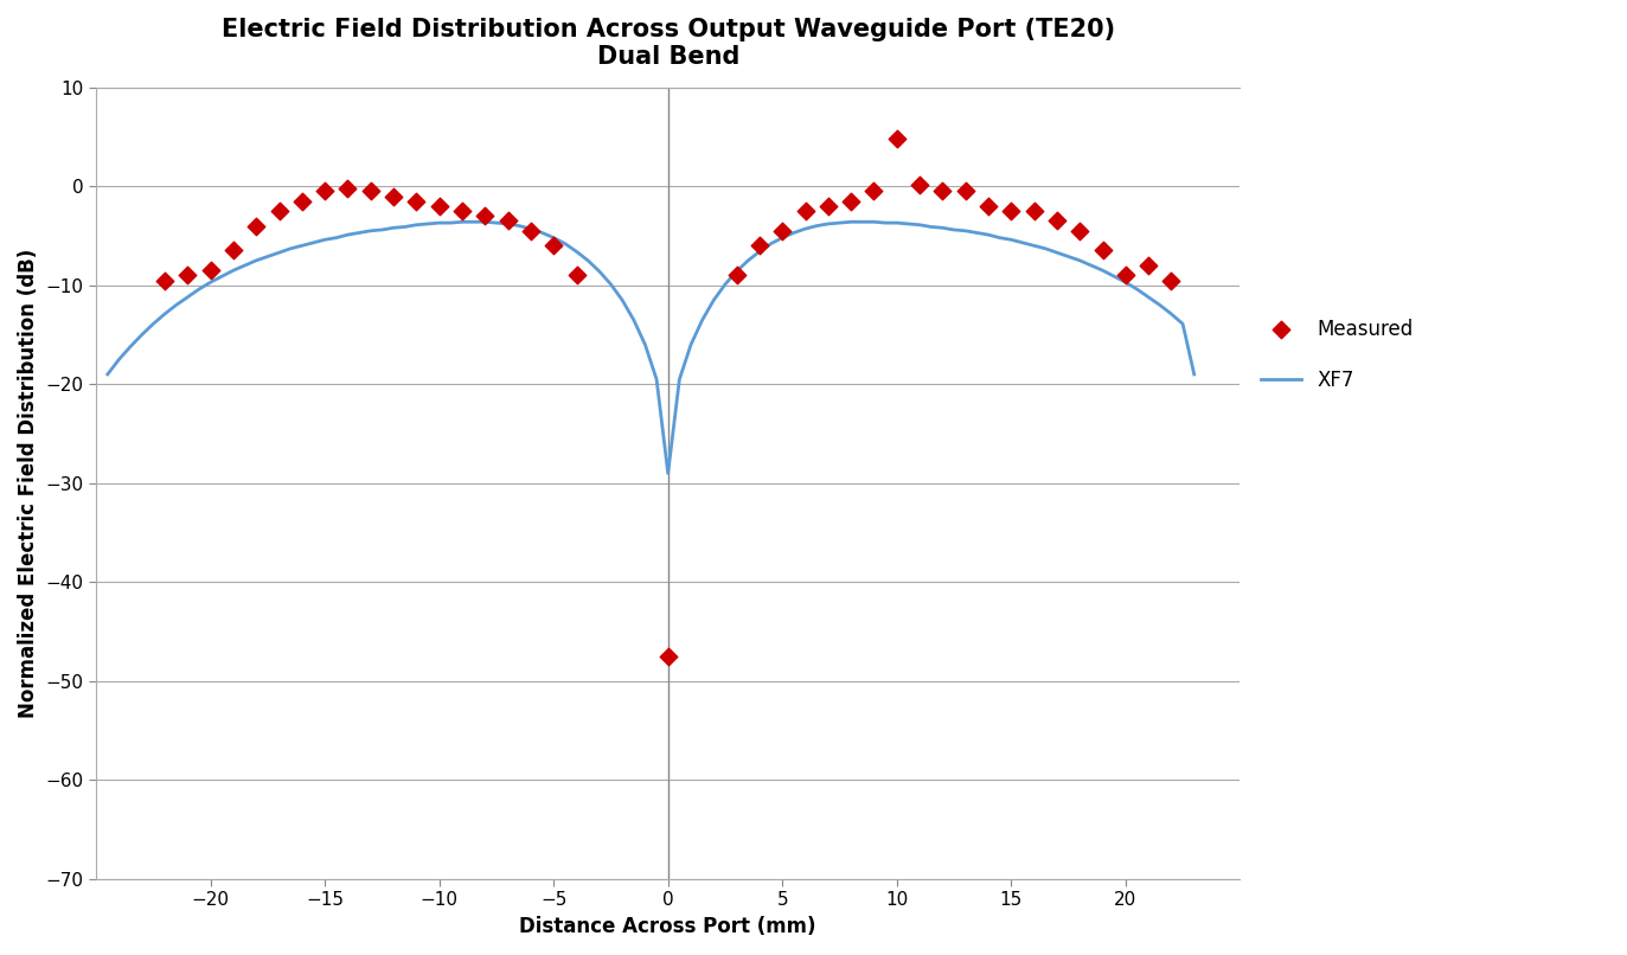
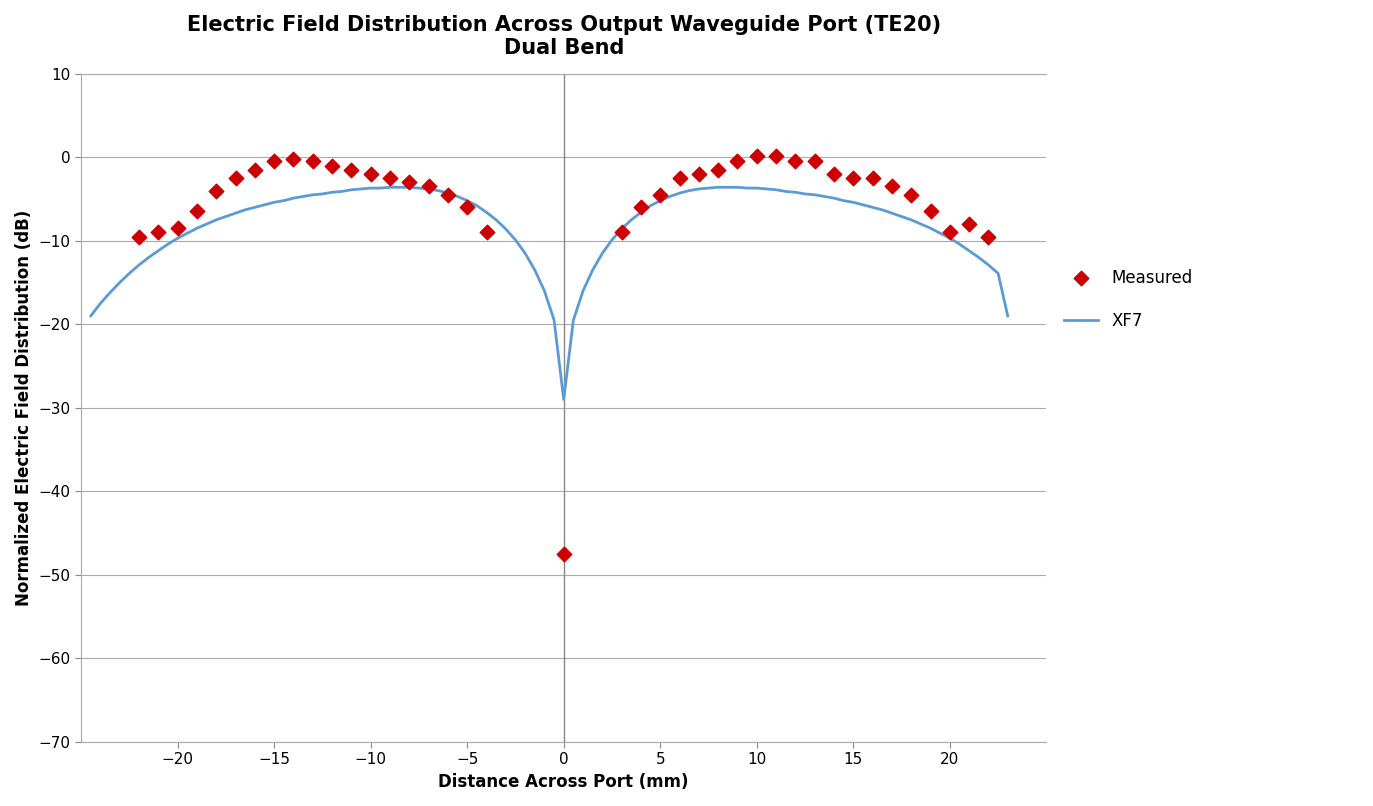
Measured/10: 4.8 -> 0.2
